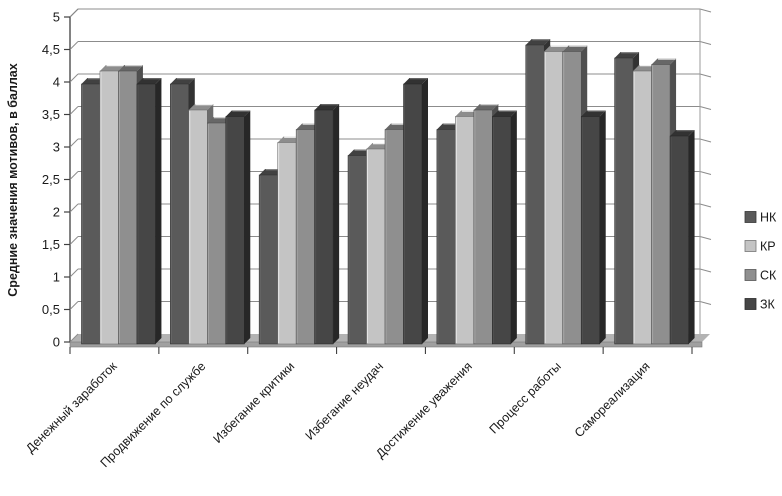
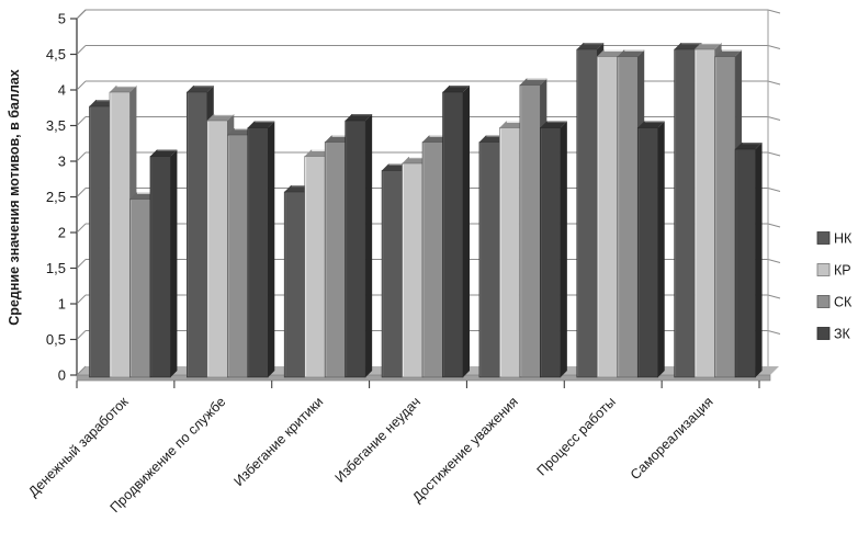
НК/Денежный заработок: 4.0 -> 3.8
КР/Денежный заработок: 4.2 -> 4.0
СК/Денежный заработок: 4.2 -> 2.5
ЗК/Денежный заработок: 4.0 -> 3.1
СК/Достижение уважения: 3.6 -> 4.1
НК/Самореализация: 4.4 -> 4.6
КР/Самореализация: 4.2 -> 4.6
СК/Самореализация: 4.3 -> 4.5
